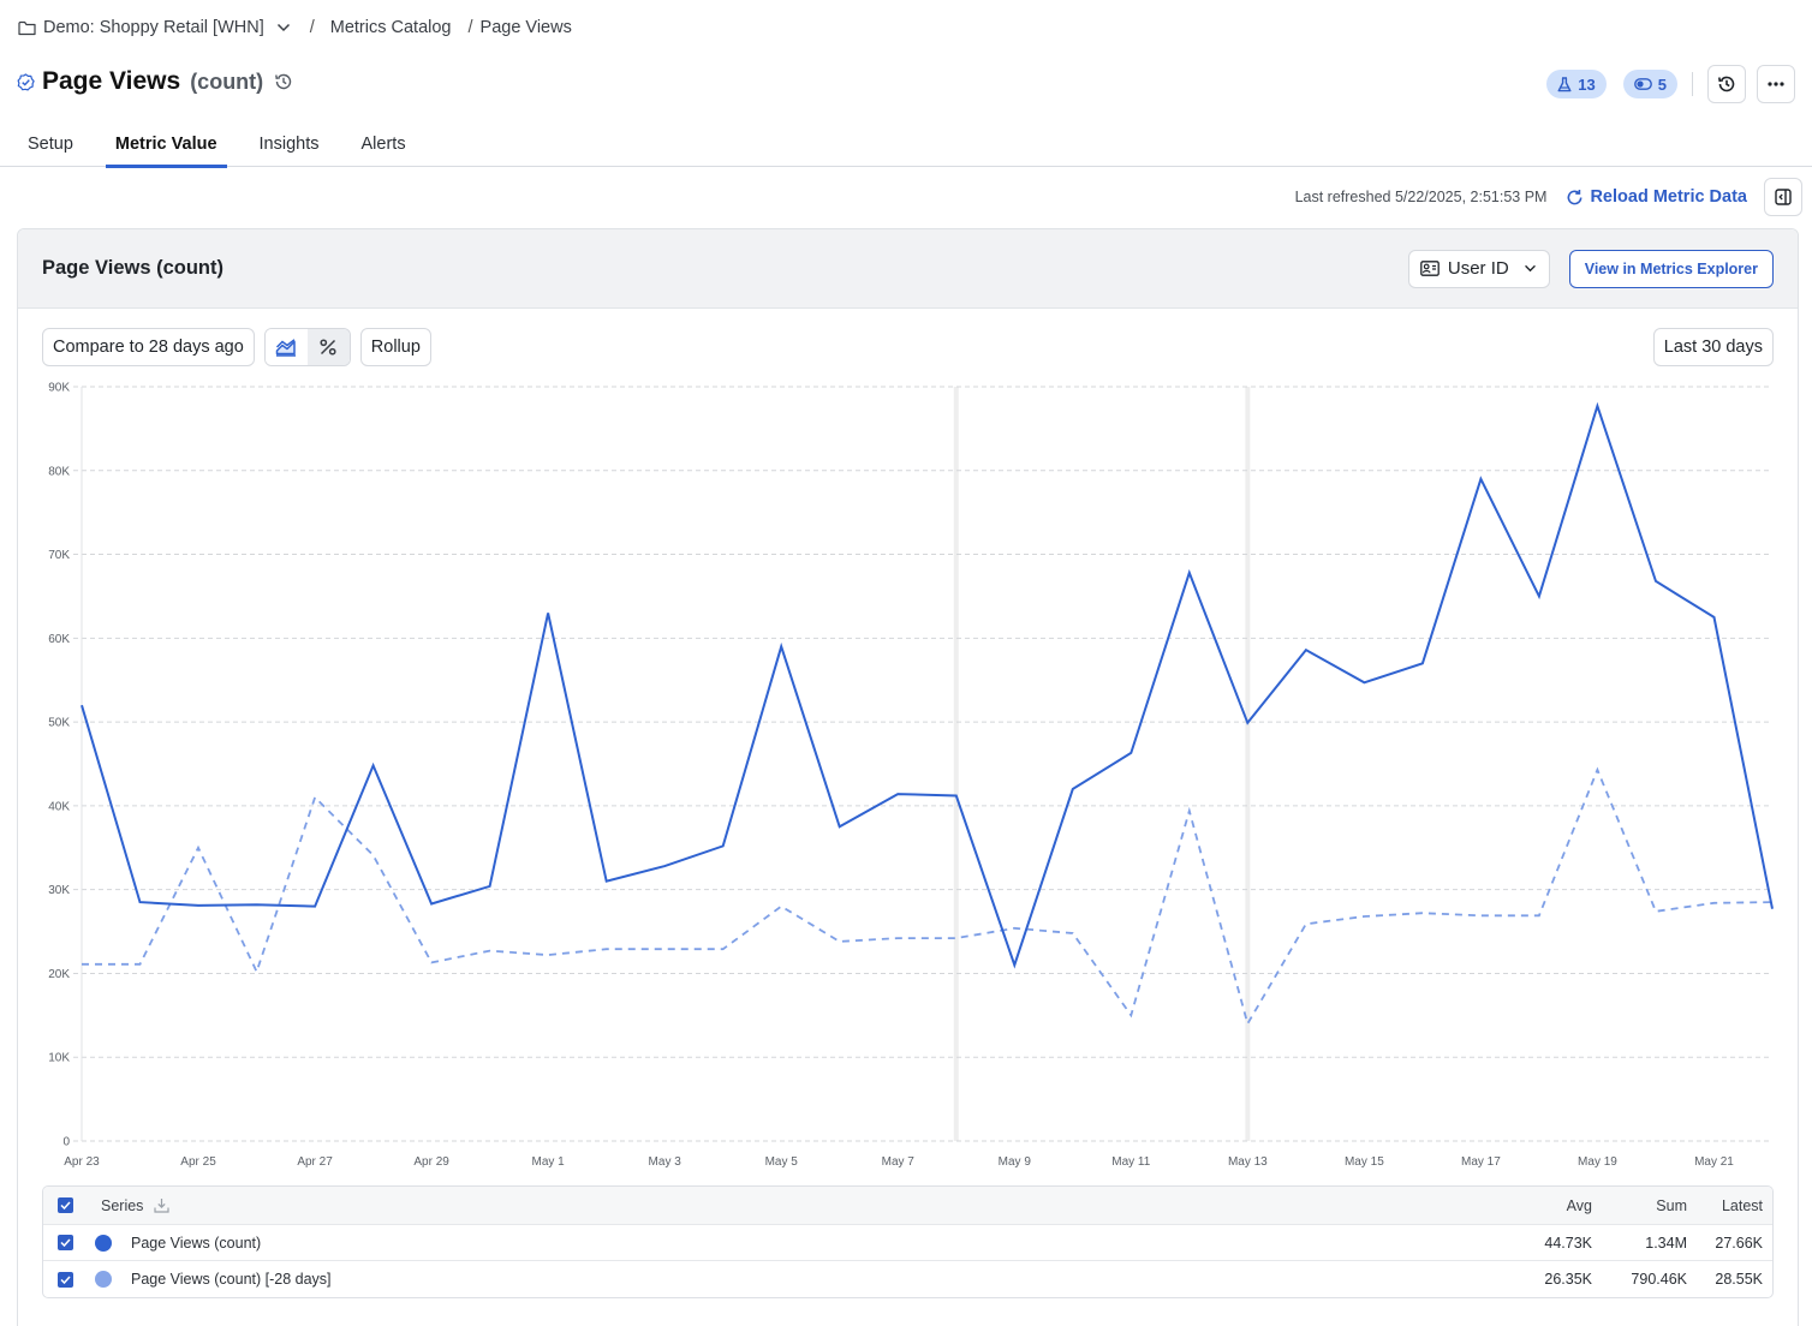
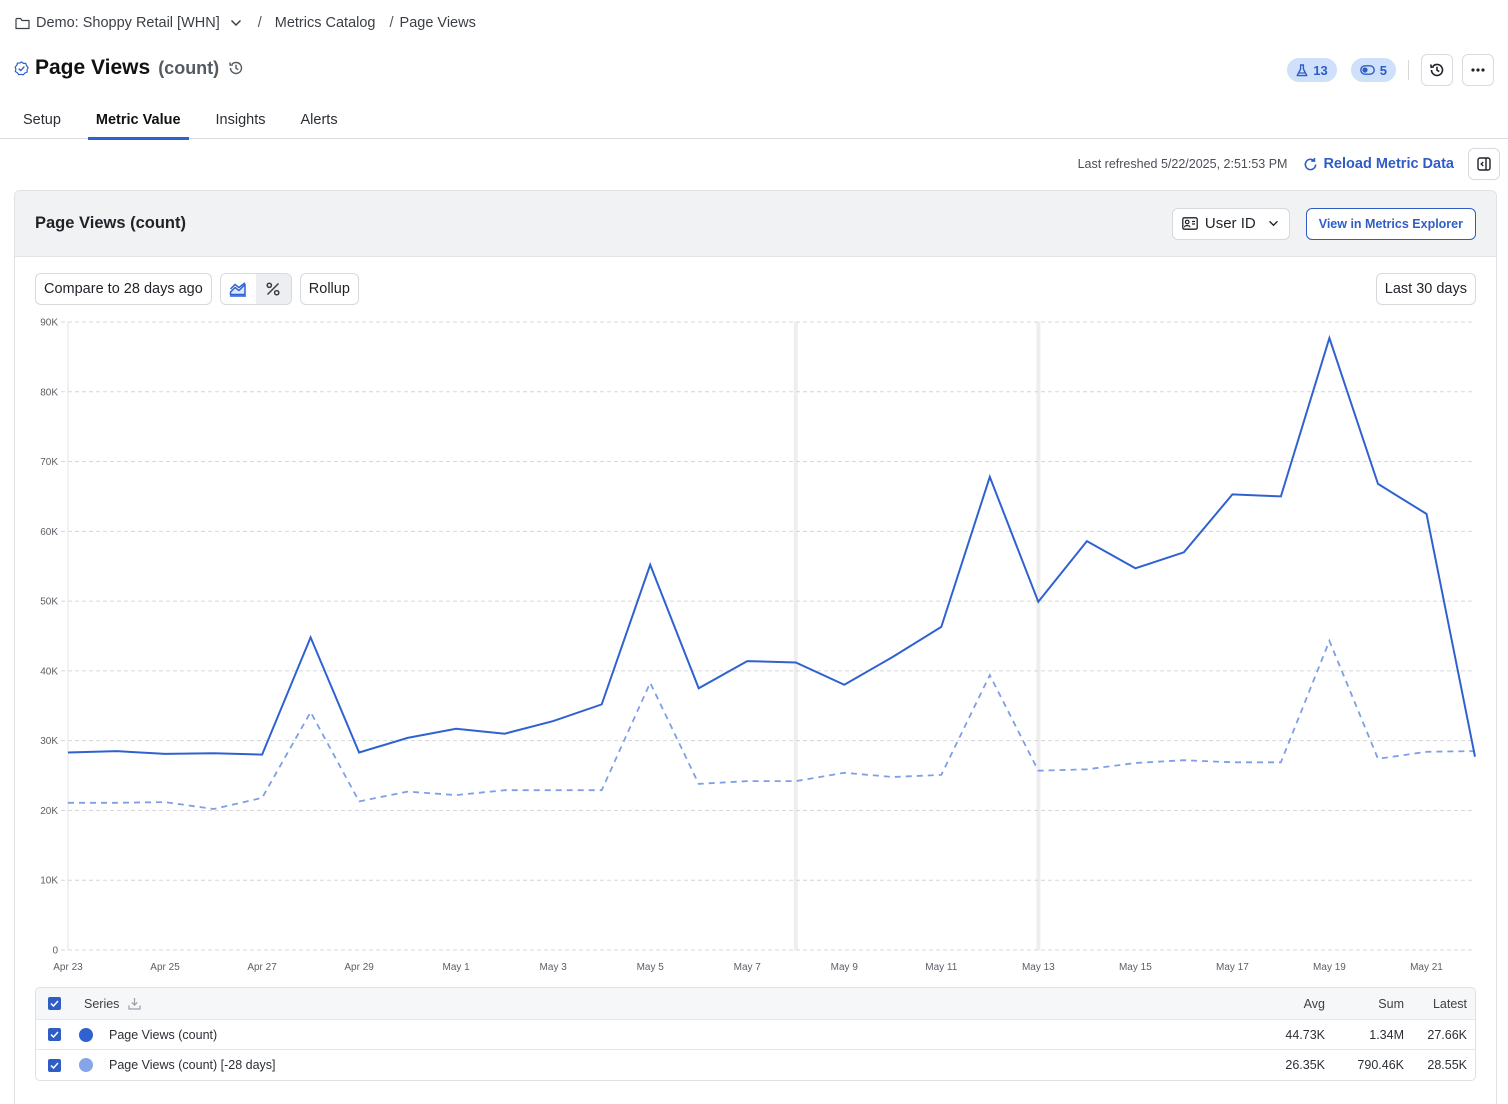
Page Views (count)/Apr 23: 52K -> 28K
Page Views (count) [-28 days]/Apr 25: 35K -> 21K
Page Views (count) [-28 days]/Apr 27: 41K -> 22K
Page Views (count)/May 1: 63K -> 32K
Page Views (count)/May 5: 59K -> 55K
Page Views (count) [-28 days]/May 5: 28K -> 38K
Page Views (count)/May 9: 21K -> 38K
Page Views (count) [-28 days]/May 11: 15K -> 25K
Page Views (count) [-28 days]/May 13: 14K -> 26K
Page Views (count)/May 17: 79K -> 65K
